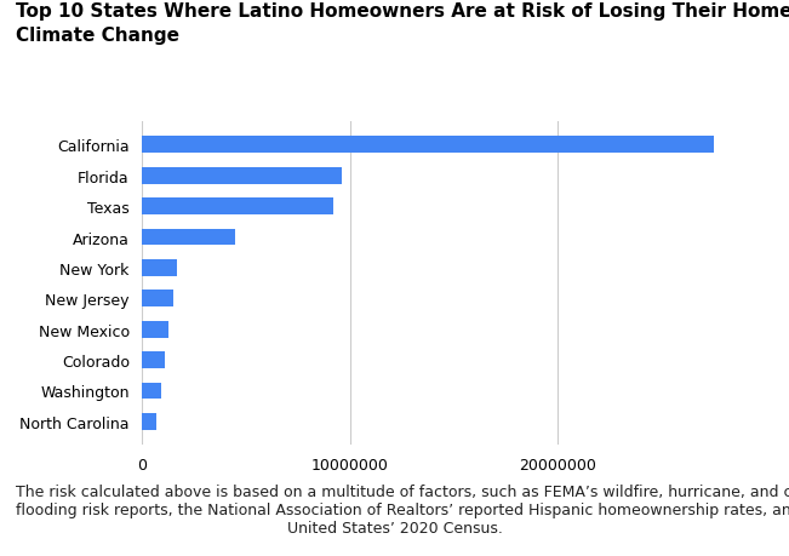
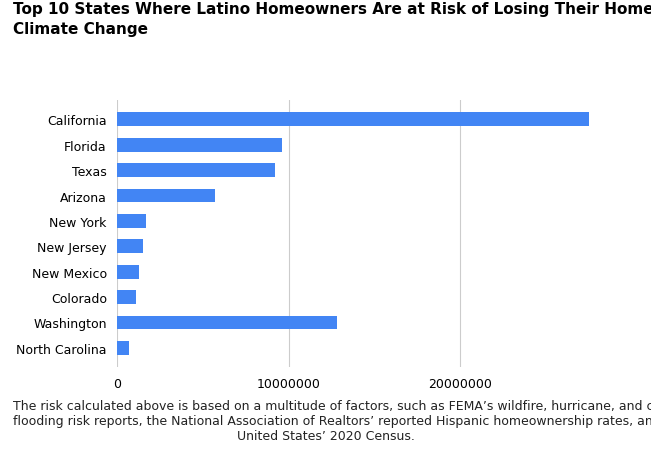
Arizona: 4500000 -> 5700000
Washington: 900000 -> 12800000
